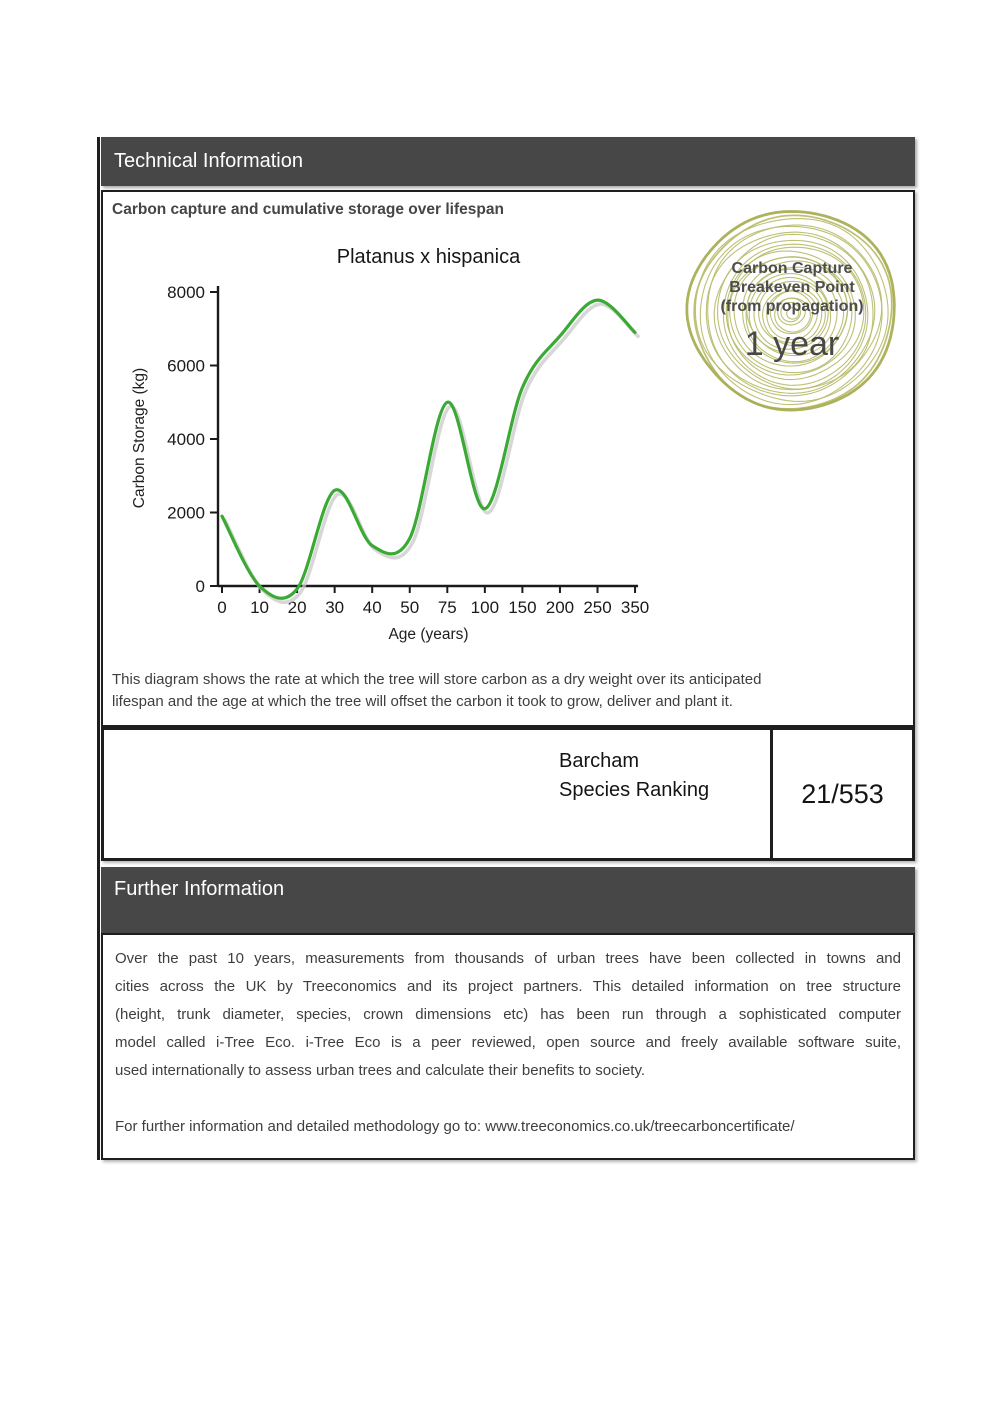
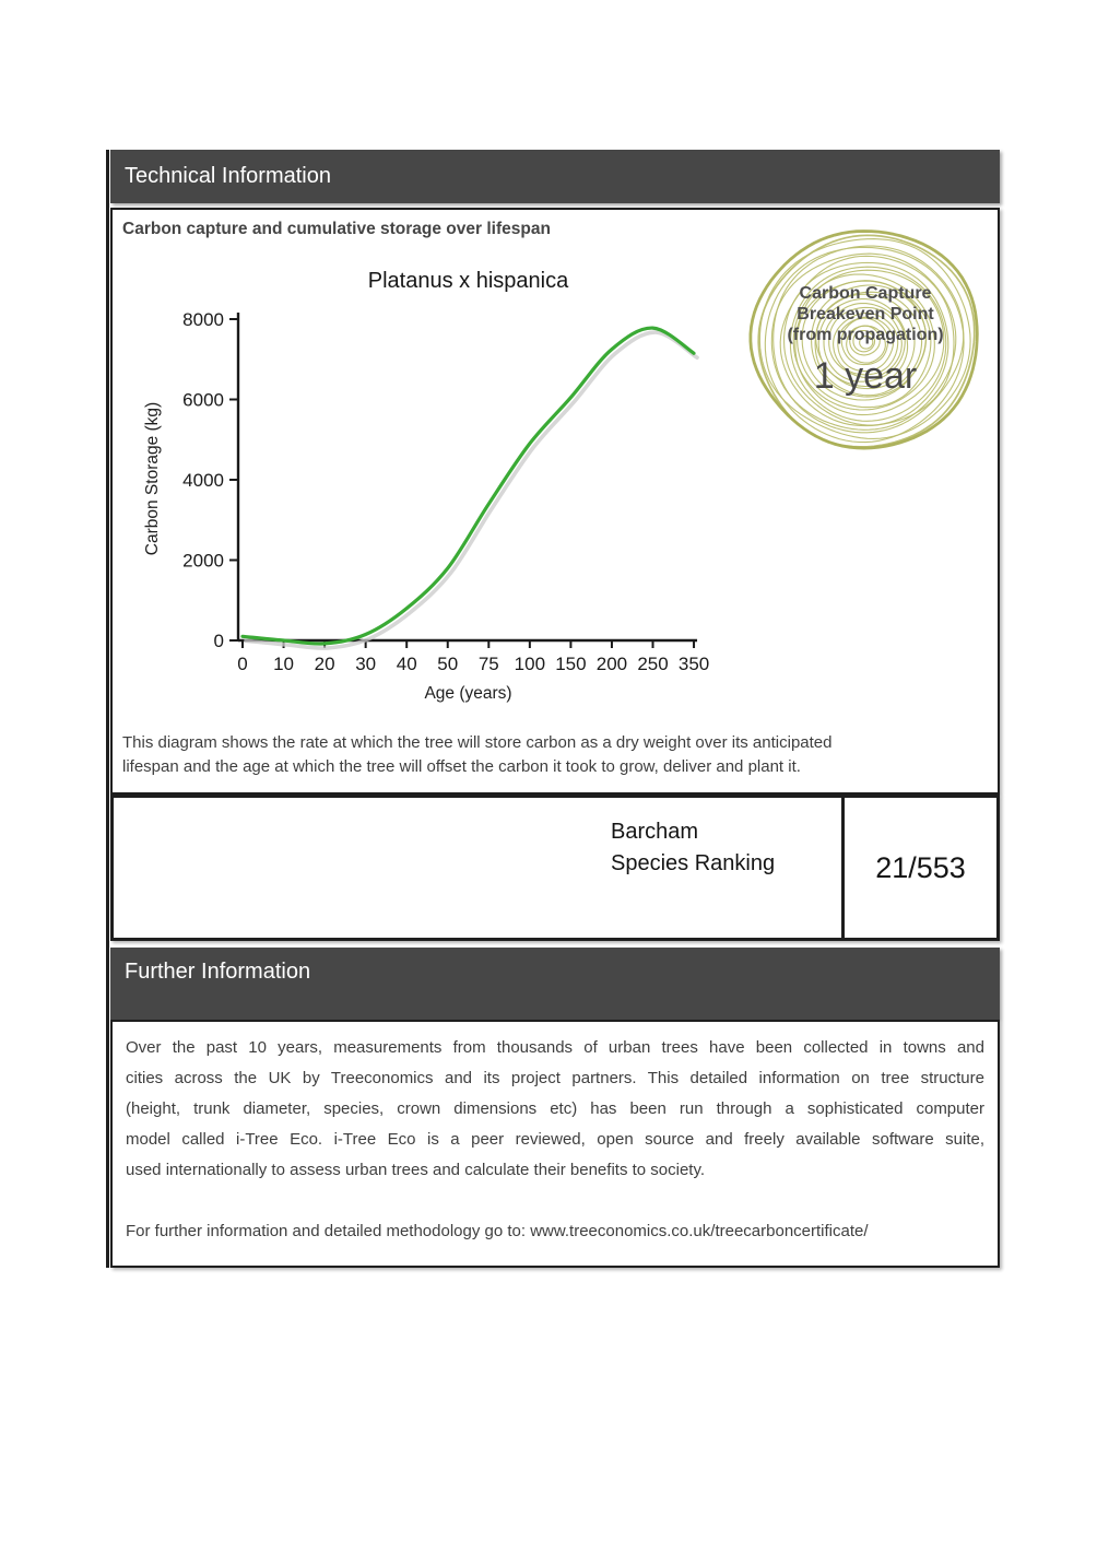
0: 1900 -> 100
30: 2600 -> 200
40: 1100 -> 800
50: 1300 -> 1800
75: 5000 -> 3400
100: 2100 -> 4900
150: 5400 -> 6000
200: 6800 -> 7200
350: 6900 -> 7200
